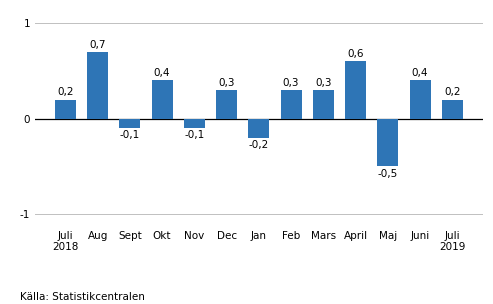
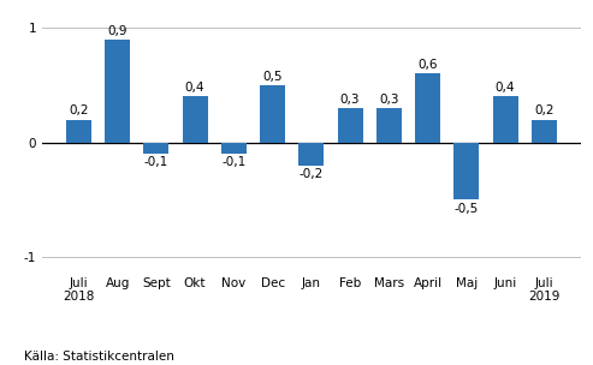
Aug: 0,7 -> 0,9
Dec: 0,3 -> 0,5
